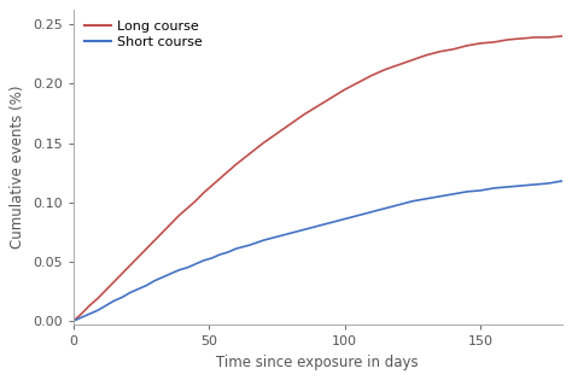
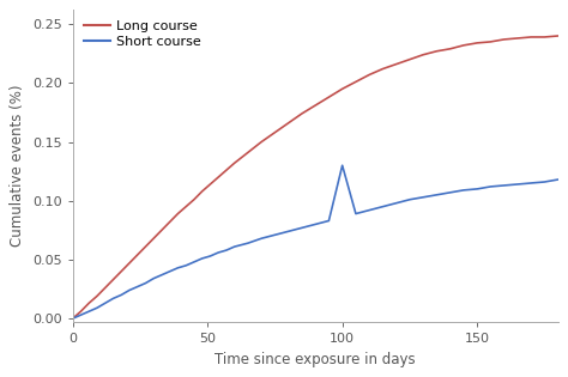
Short course/100: 0.086 -> 0.130
